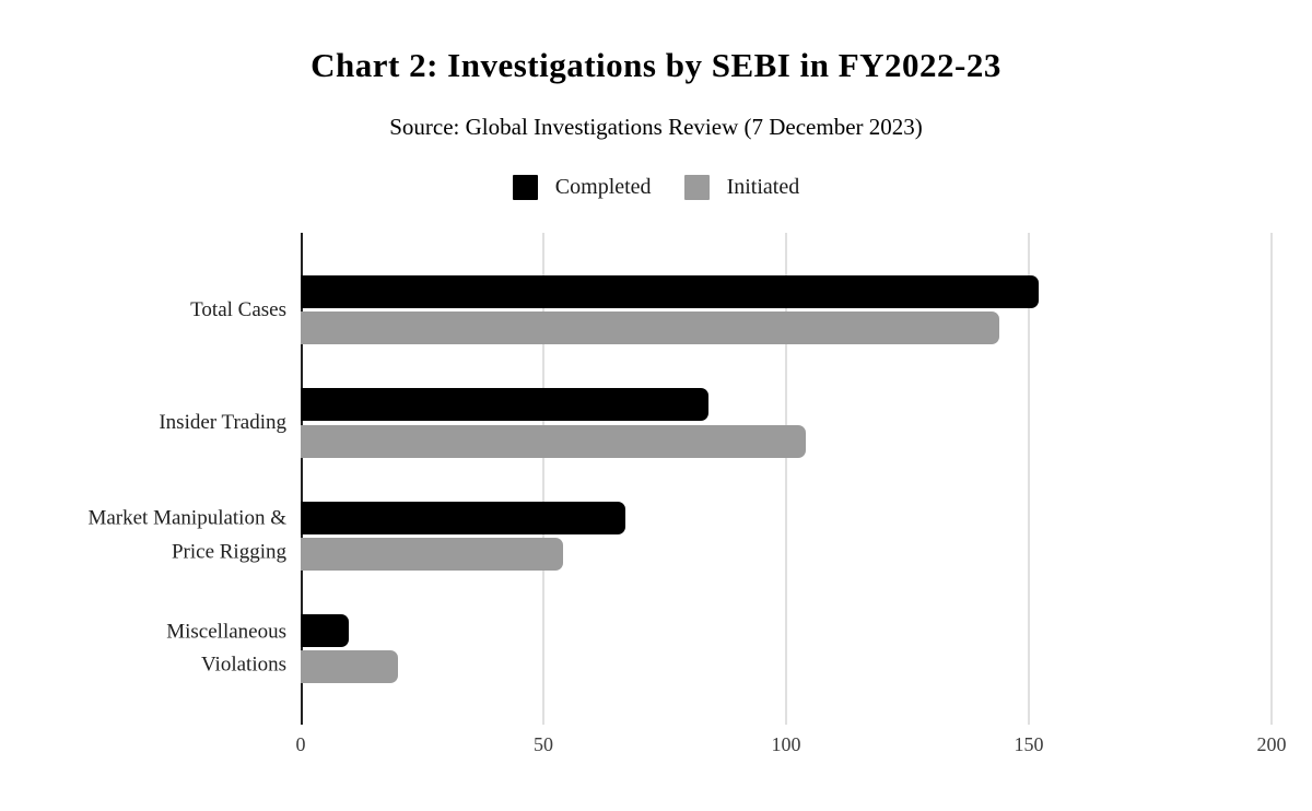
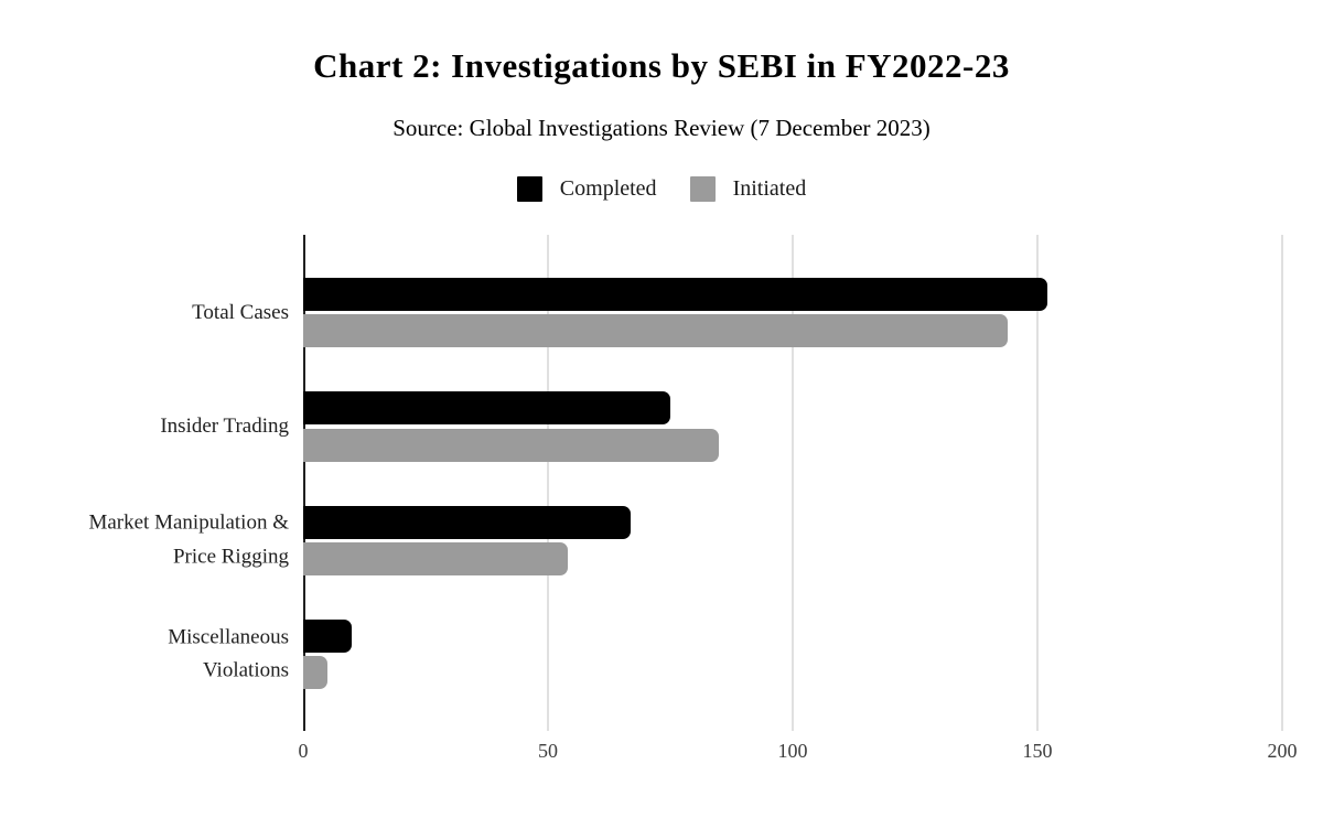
Completed/Insider Trading: 84 -> 75
Initiated/Insider Trading: 104 -> 85
Initiated/Miscellaneous Violations: 20 -> 5
